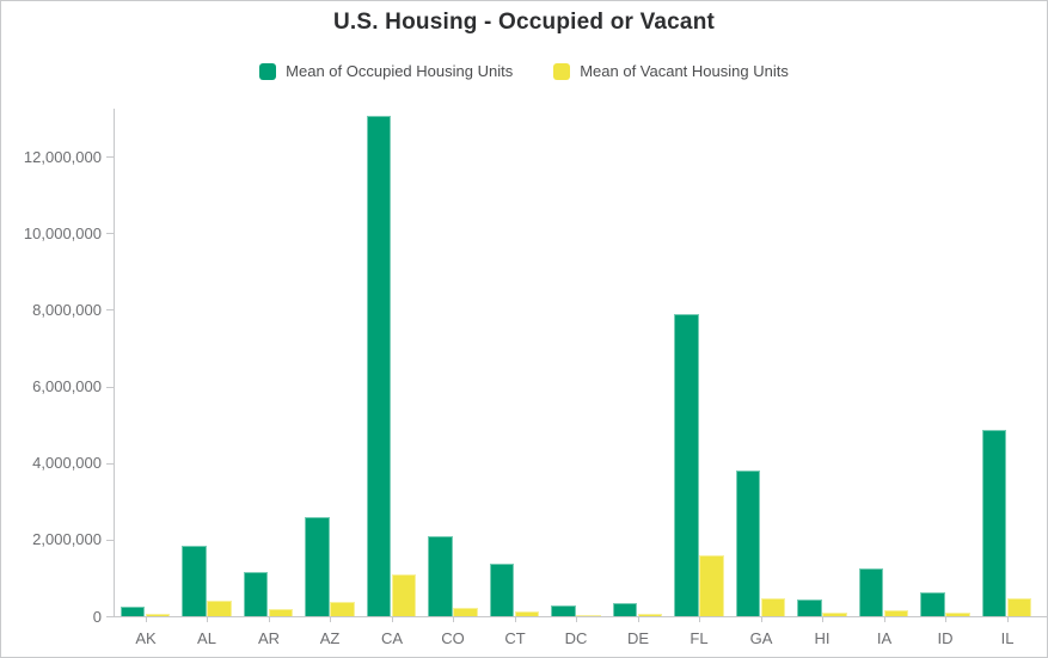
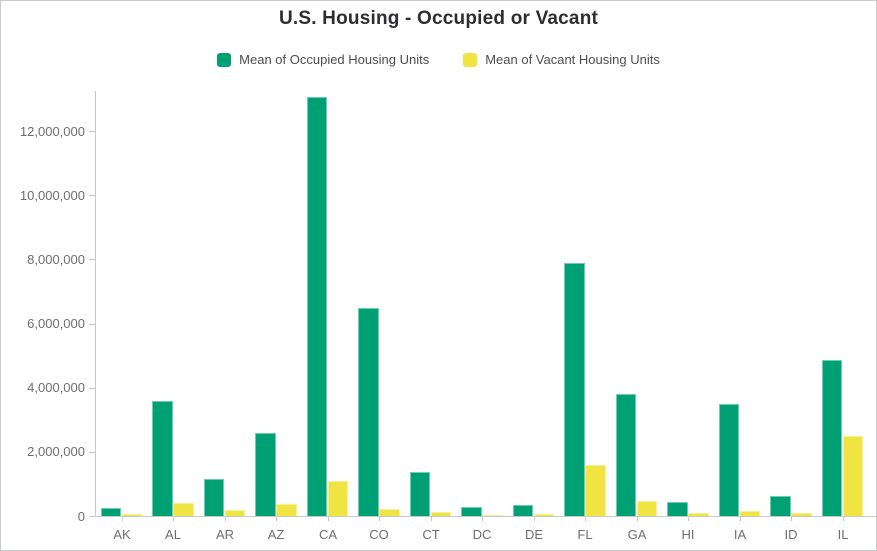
Mean of Occupied Housing Units/AL: 1800000 -> 3600000
Mean of Occupied Housing Units/CO: 2100000 -> 6500000
Mean of Occupied Housing Units/IA: 1200000 -> 3500000
Mean of Vacant Housing Units/IL: 500000 -> 2500000
